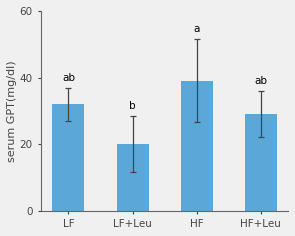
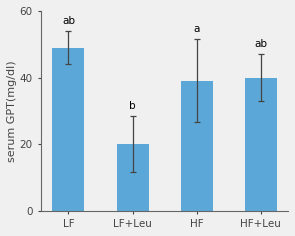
LF: 32 -> 49
HF+Leu: 29 -> 40
